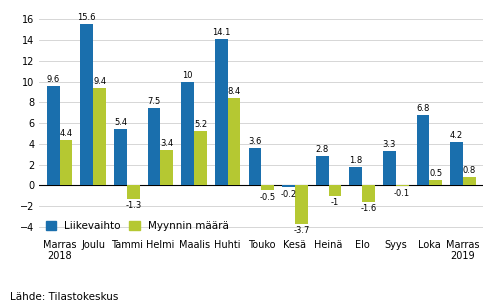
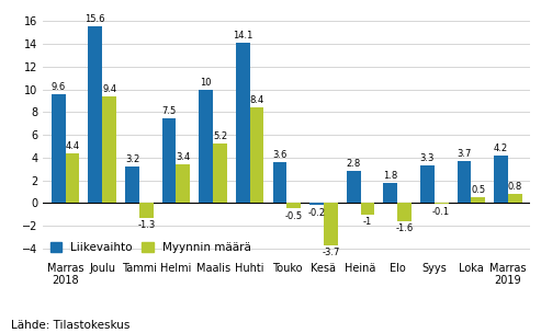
Liikevaihto/Tammi: 5.4 -> 3.2
Liikevaihto/Loka: 6.8 -> 3.7
